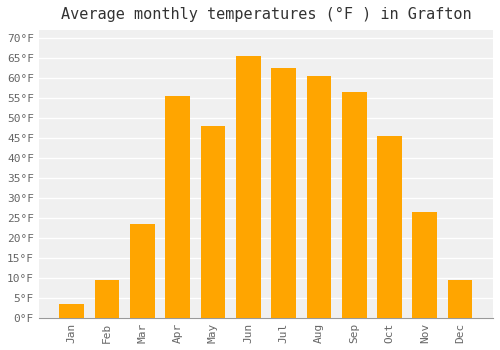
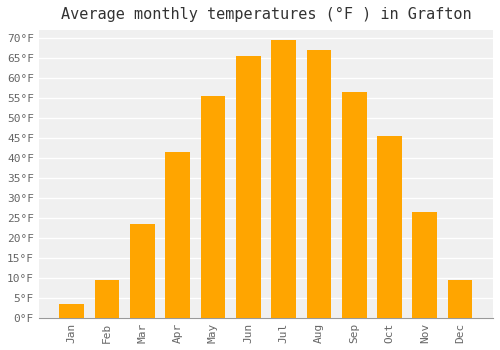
Apr: 55.5°F -> 41.5°F
May: 48.0°F -> 55.5°F
Jul: 62.5°F -> 69.5°F
Aug: 60.5°F -> 67.0°F
